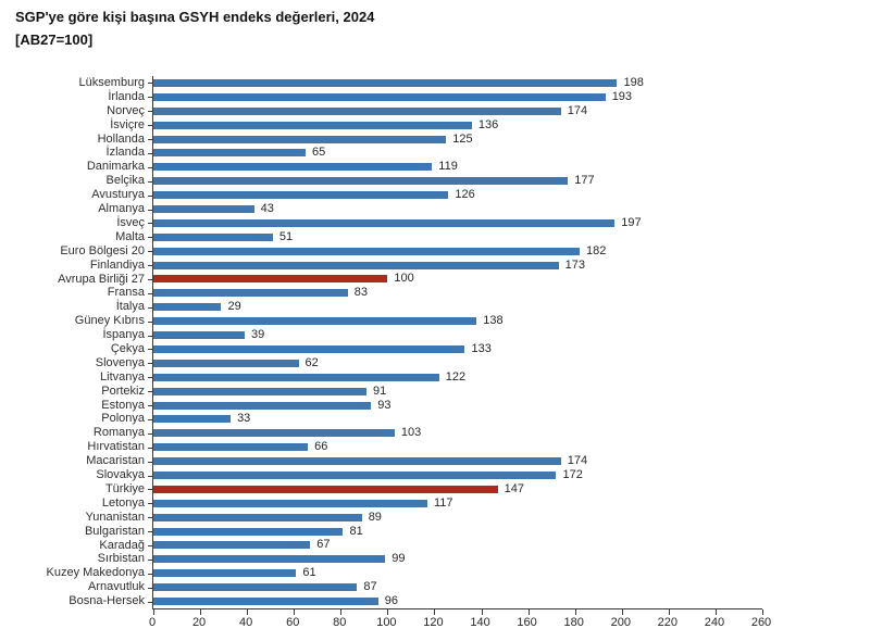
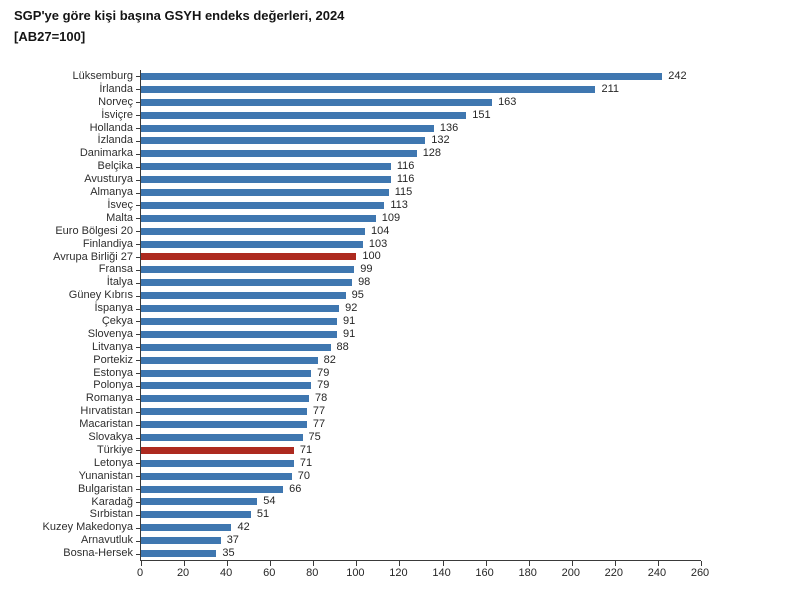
Lüksemburg: 198 -> 242
İrlanda: 193 -> 211
Norveç: 174 -> 163
İsviçre: 136 -> 151
Hollanda: 125 -> 136
İzlanda: 65 -> 132
Danimarka: 119 -> 128
Belçika: 177 -> 116
Avusturya: 126 -> 116
Almanya: 43 -> 115
İsveç: 197 -> 113
Malta: 51 -> 109
Euro Bölgesi 20: 182 -> 104
Finlandiya: 173 -> 103
Fransa: 83 -> 99
İtalya: 29 -> 98
Güney Kıbrıs: 138 -> 95
İspanya: 39 -> 92
Çekya: 133 -> 91
Slovenya: 62 -> 91
Litvanya: 122 -> 88
Portekiz: 91 -> 82
Estonya: 93 -> 79
Polonya: 33 -> 79
Romanya: 103 -> 78
Hırvatistan: 66 -> 77
Macaristan: 174 -> 77
Slovakya: 172 -> 75
Türkiye: 147 -> 71
Letonya: 117 -> 71
Yunanistan: 89 -> 70
Bulgaristan: 81 -> 66
Karadağ: 67 -> 54
Sırbistan: 99 -> 51
Kuzey Makedonya: 61 -> 42
Arnavutluk: 87 -> 37
Bosna-Hersek: 96 -> 35
